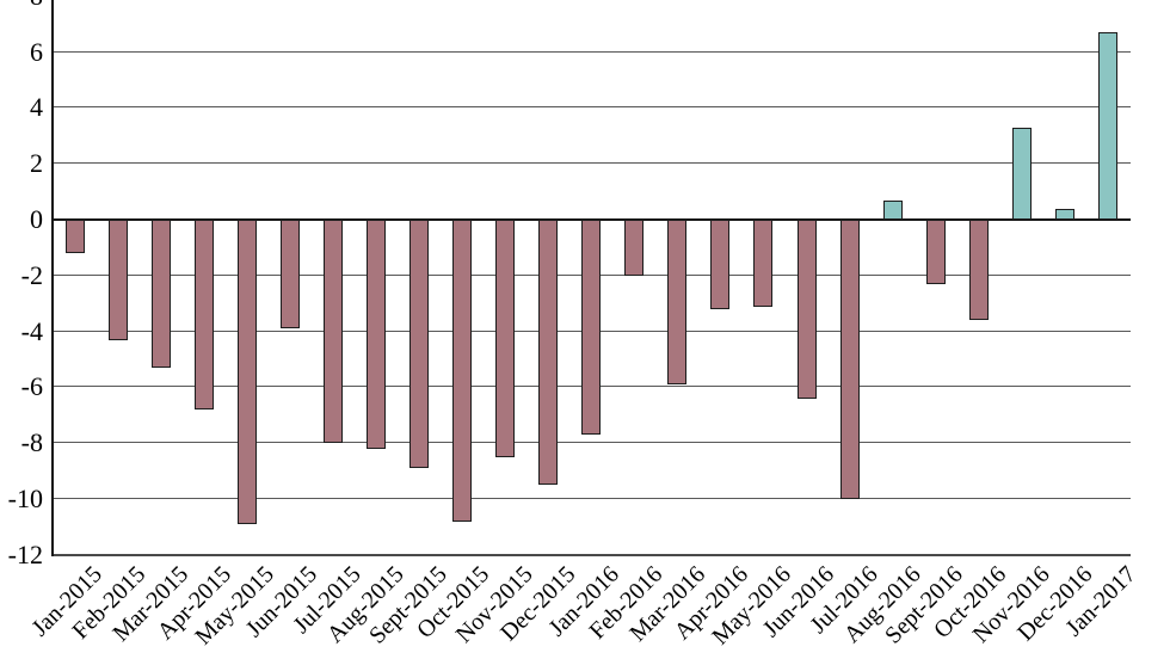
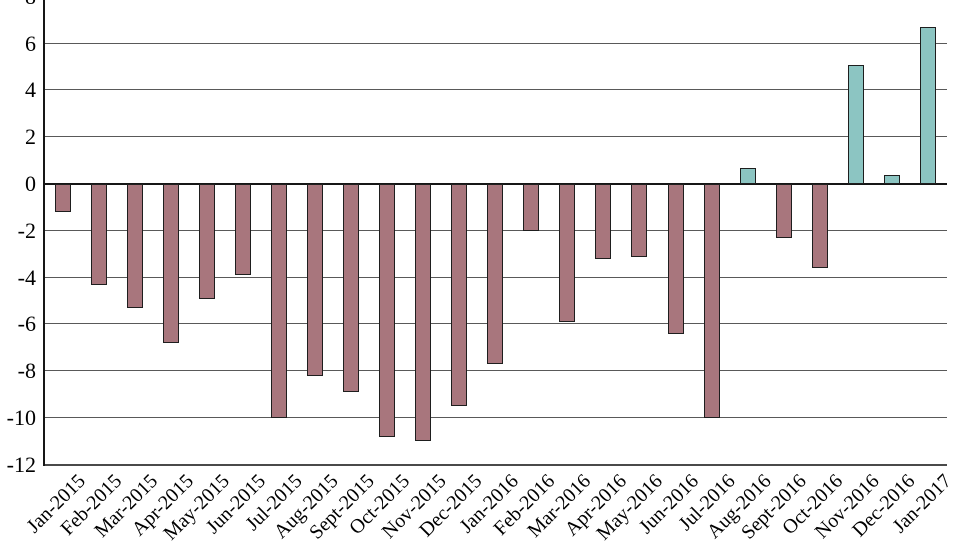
May-2015: -10.9 -> -4.9
Jul-2015: -8.0 -> -10.0
Nov-2015: -8.5 -> -11.0
Nov-2016: 3.3 -> 5.1
